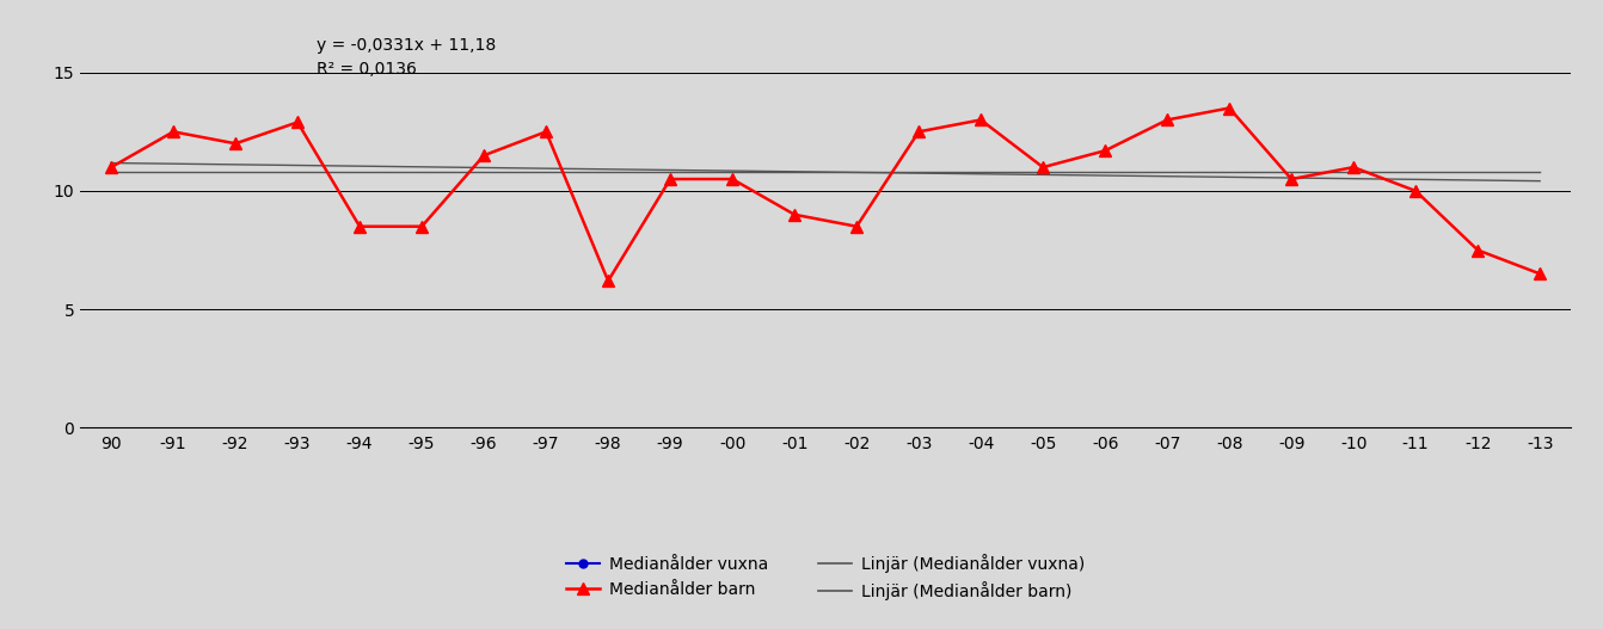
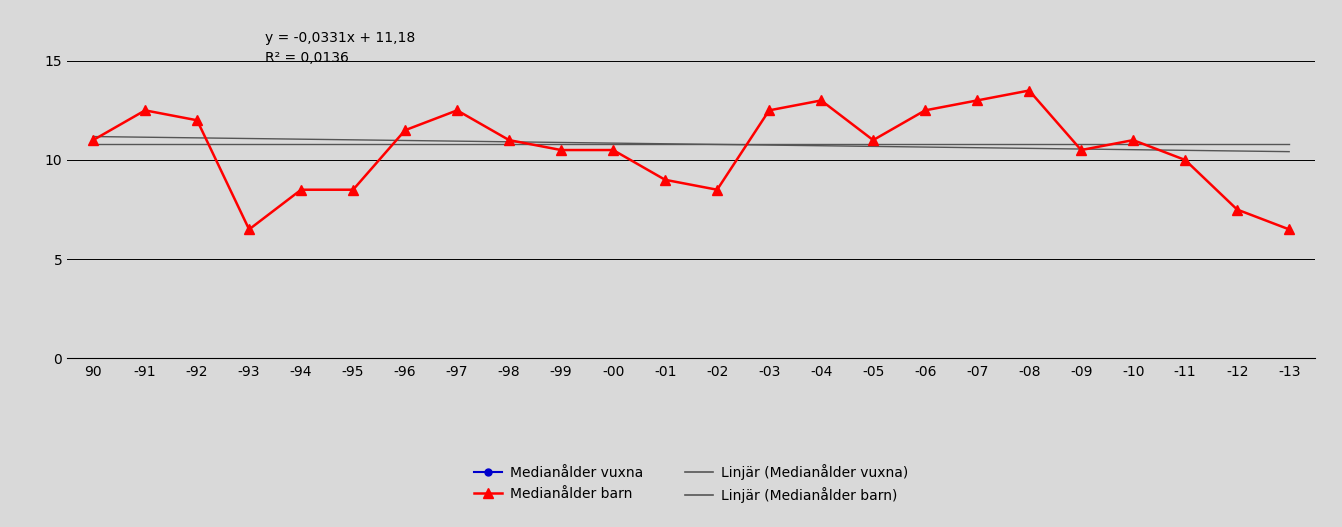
Medianålder barn/-93: 12.9 -> 6.5
Medianålder barn/-98: 6.2 -> 11.0
Medianålder barn/-06: 11.7 -> 12.5
